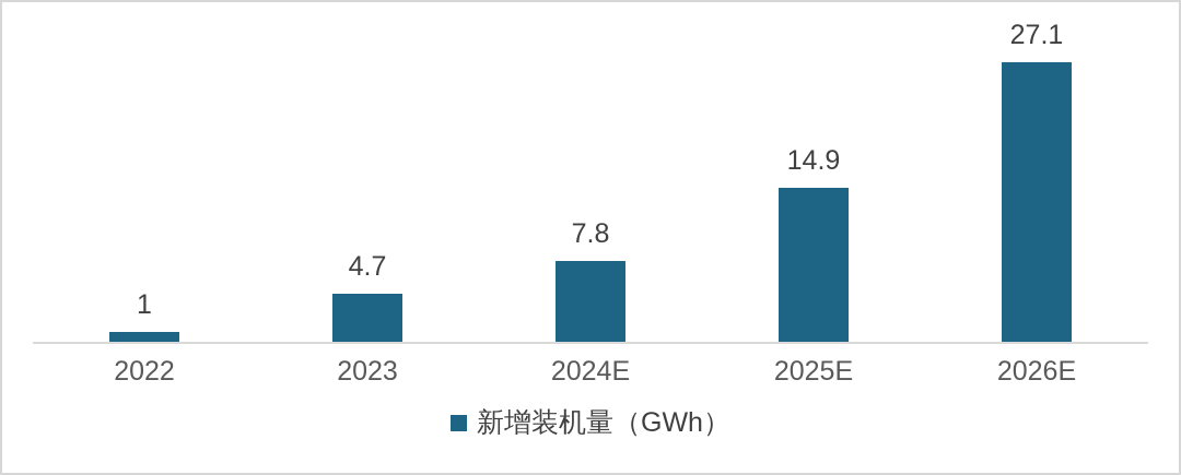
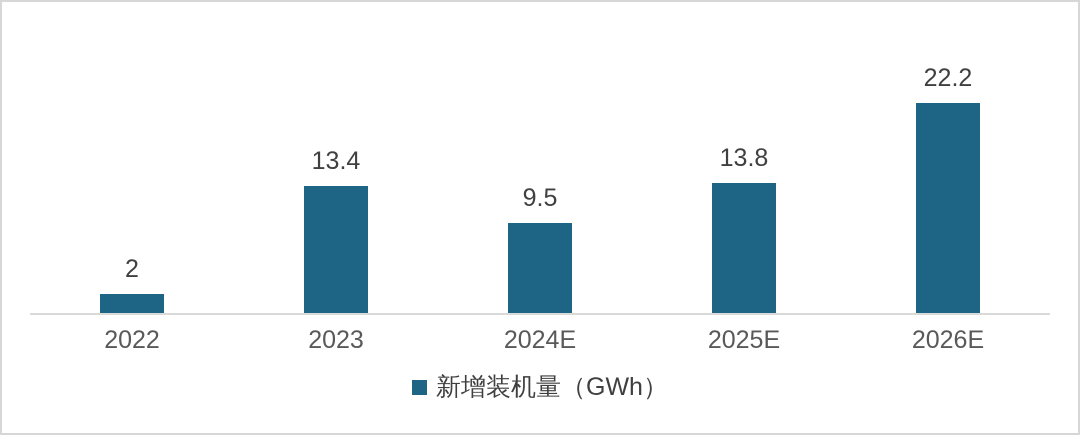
2022: 1 -> 2
2023: 4.7 -> 13.4
2024E: 7.8 -> 9.5
2025E: 14.9 -> 13.8
2026E: 27.1 -> 22.2
